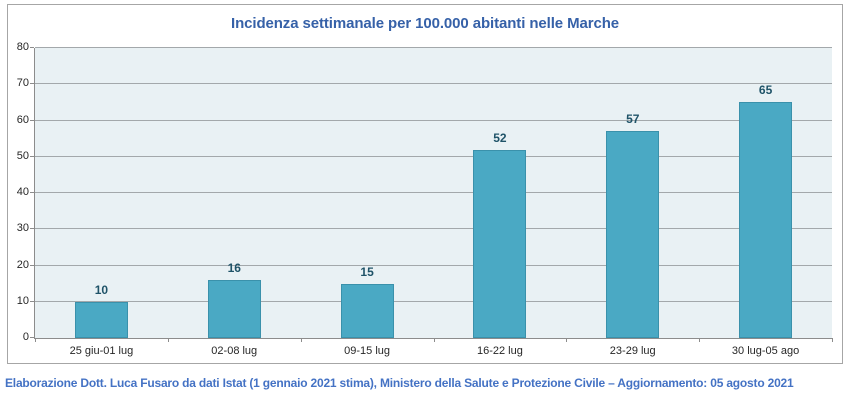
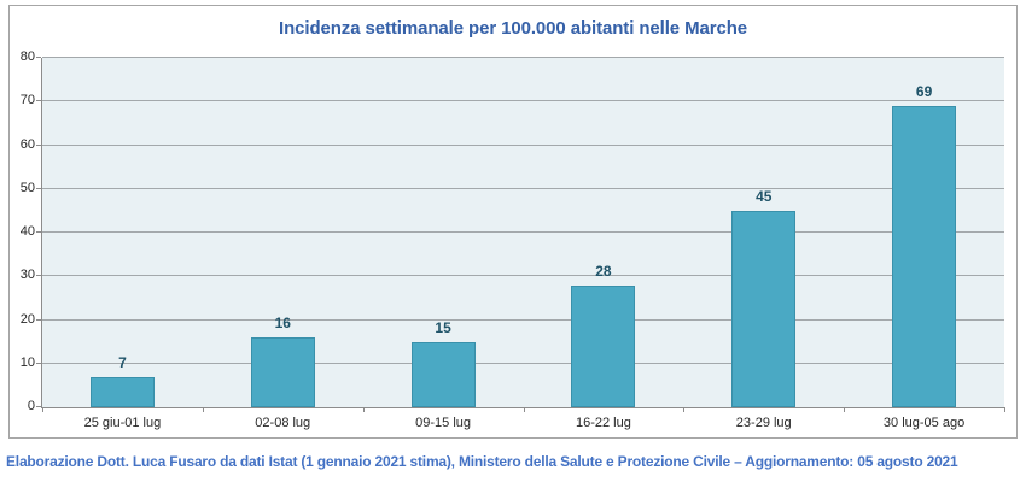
25 giu-01 lug: 10 -> 7
16-22 lug: 52 -> 28
23-29 lug: 57 -> 45
30 lug-05 ago: 65 -> 69
